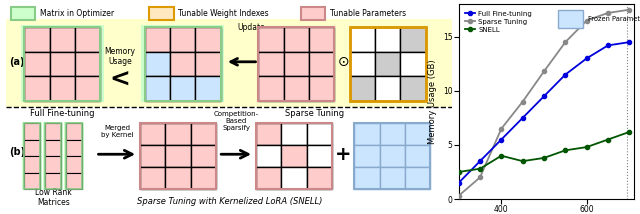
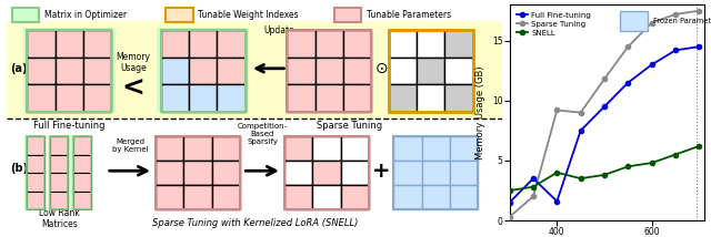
Full Fine-tuning/400: 5.5 -> 1.6
Sparse Tuning/400: 6.5 -> 9.2
